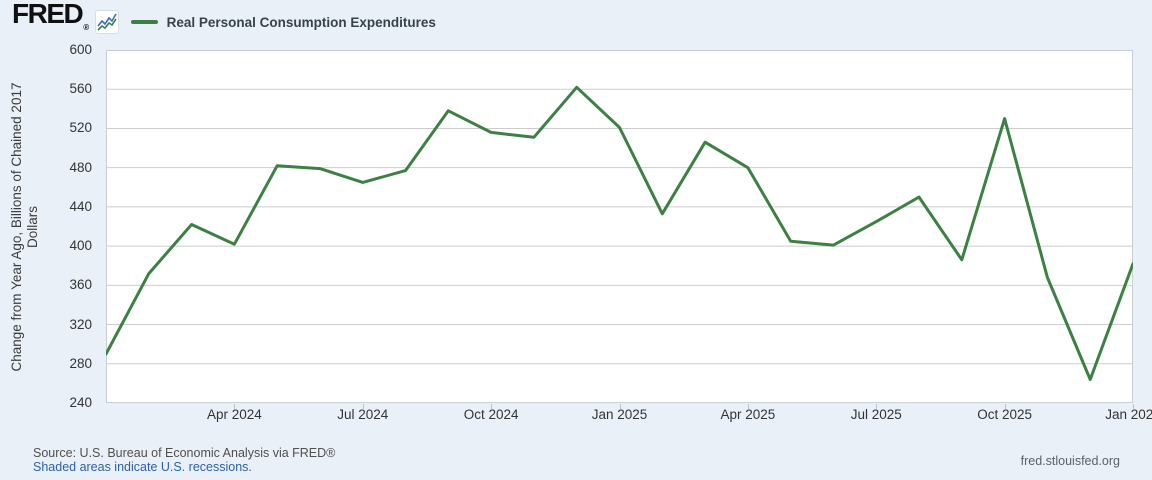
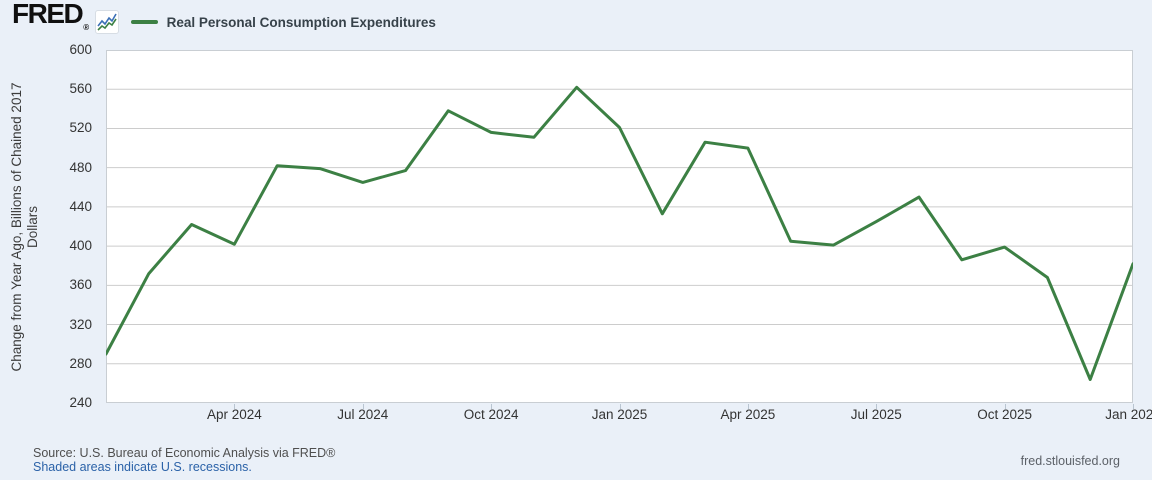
Apr 2025: 480 -> 500
Oct 2025: 530 -> 400
